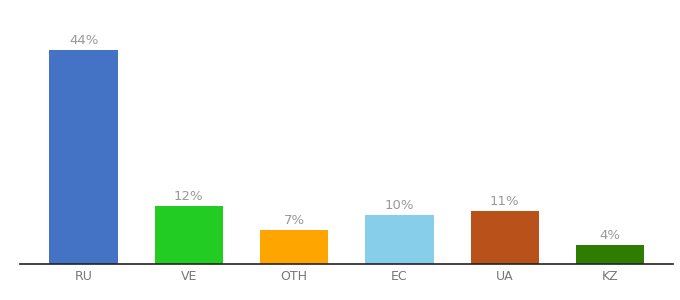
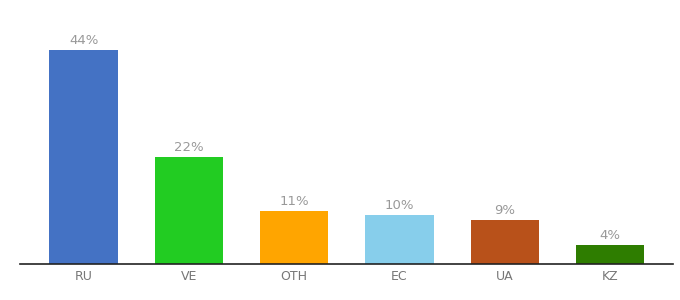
VE: 12% -> 22%
OTH: 7% -> 11%
UA: 11% -> 9%
